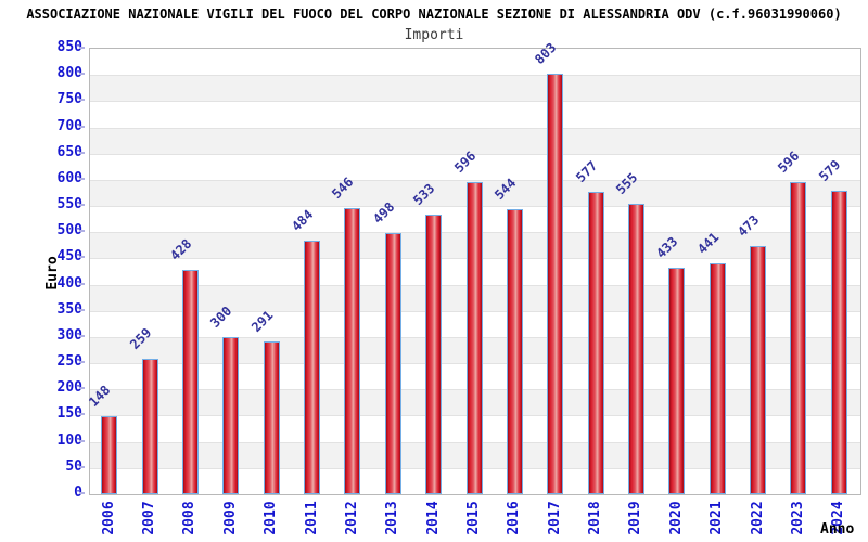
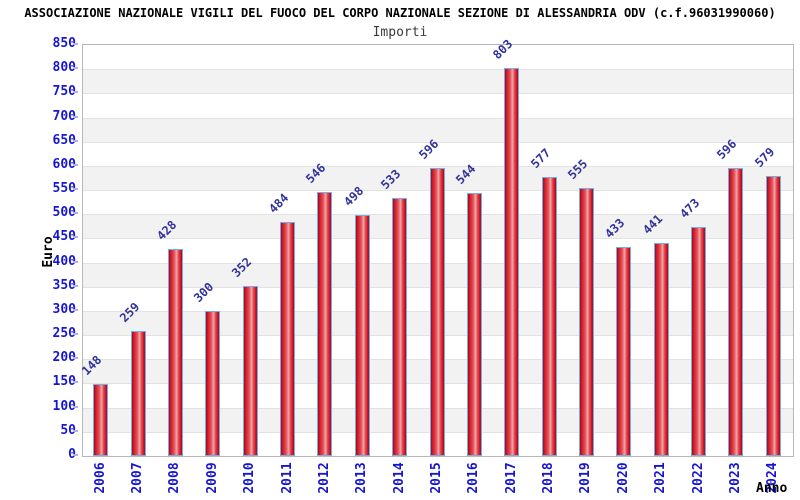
2010: 291 -> 352
